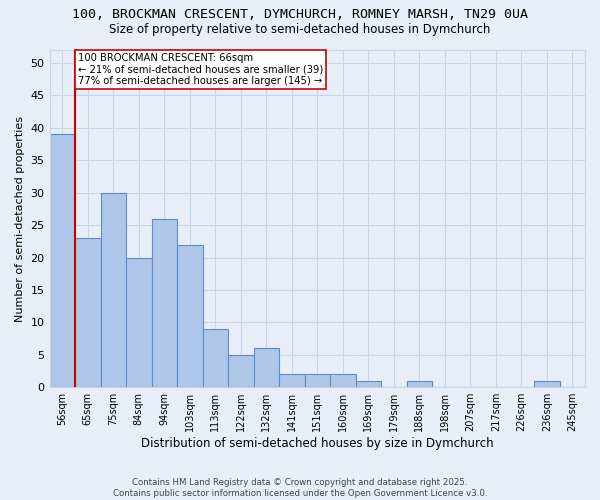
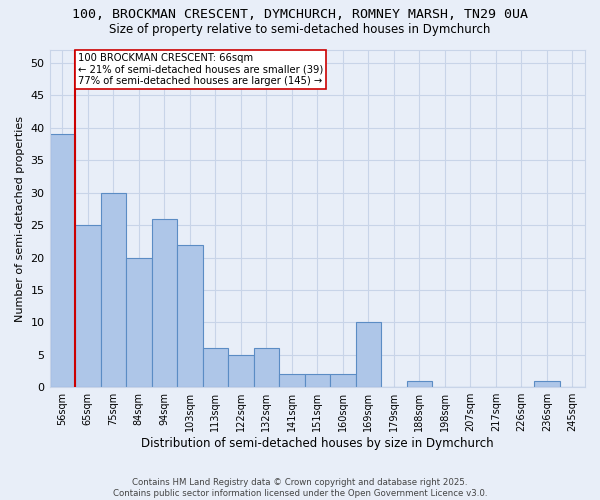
65sqm: 23 -> 25
113sqm: 9 -> 6
169sqm: 1 -> 10
